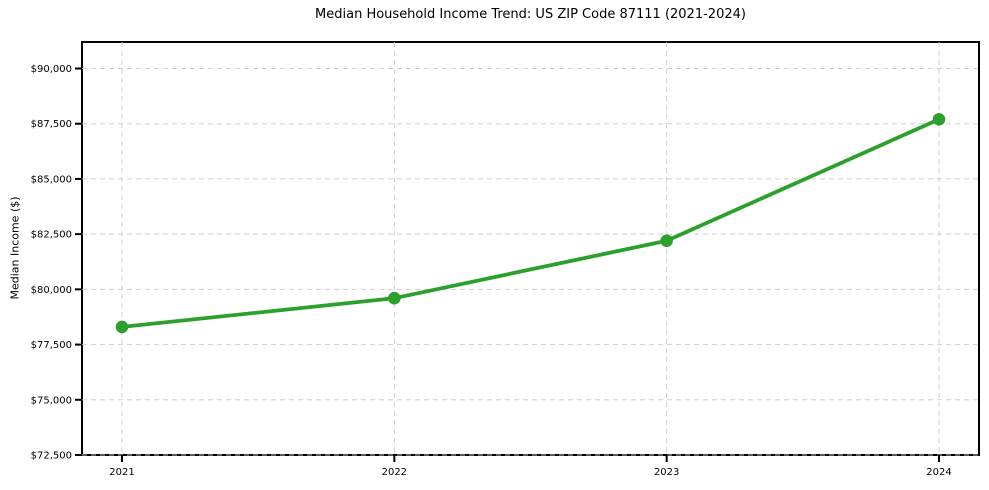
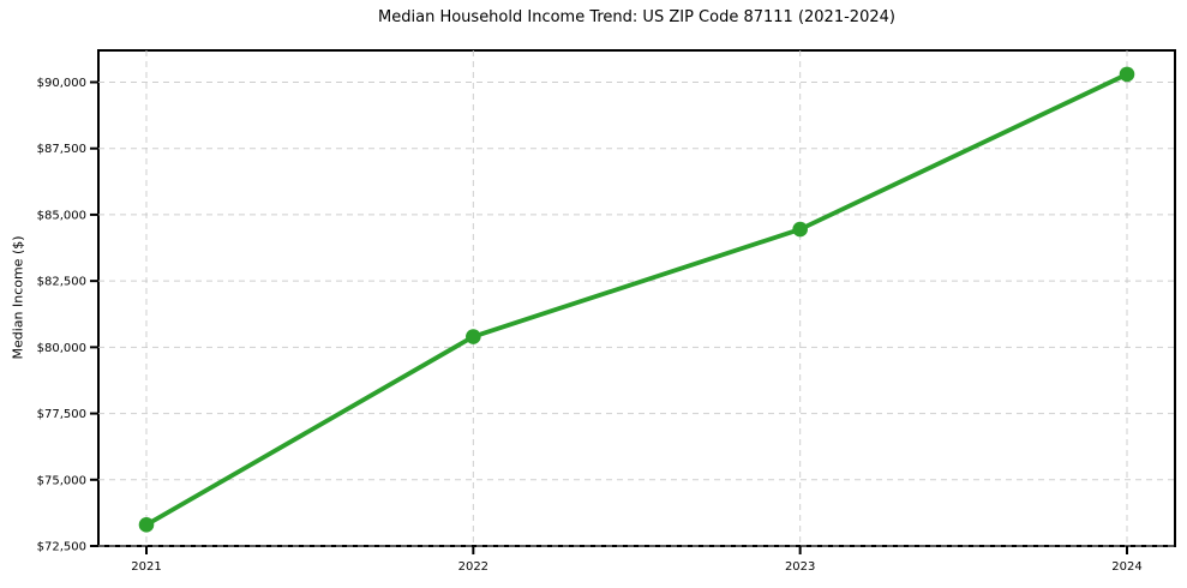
2021: $78300 -> $73300
2022: $79600 -> $80400
2023: $82200 -> $84400
2024: $87700 -> $90300
